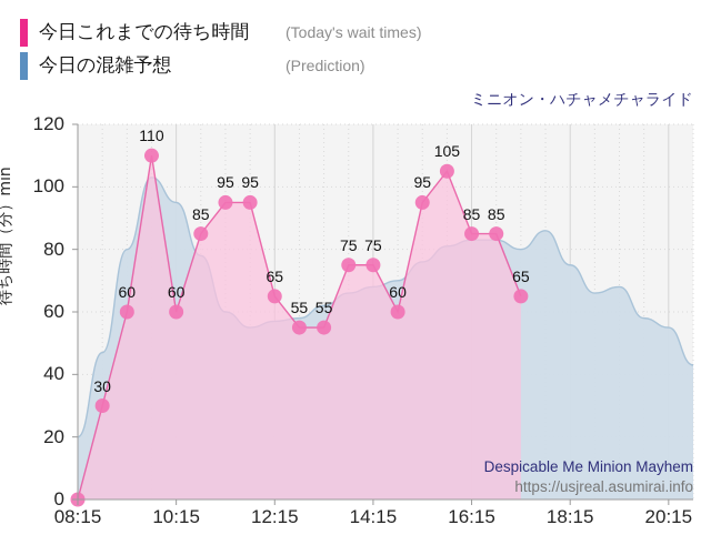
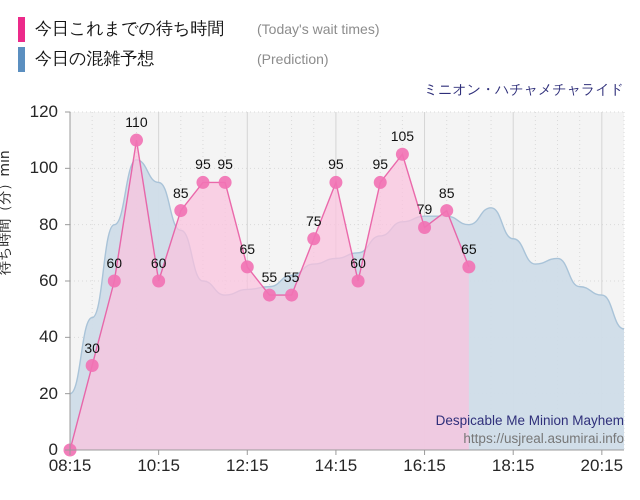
今日これまでの待ち時間/14:15: 75 -> 95
今日これまでの待ち時間/16:15: 85 -> 79
